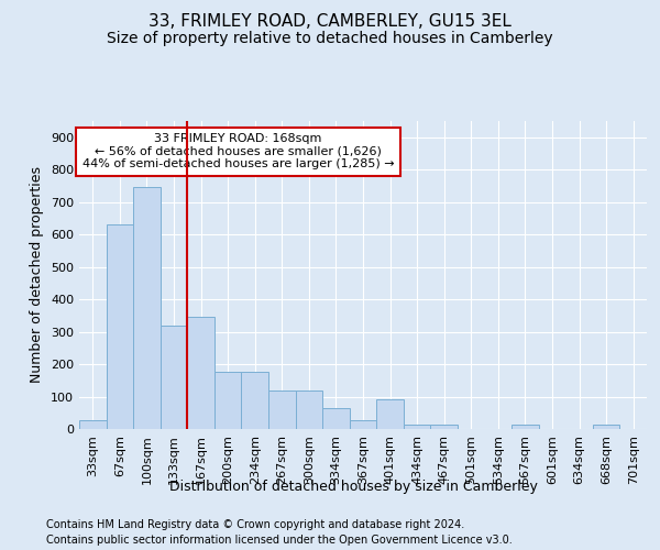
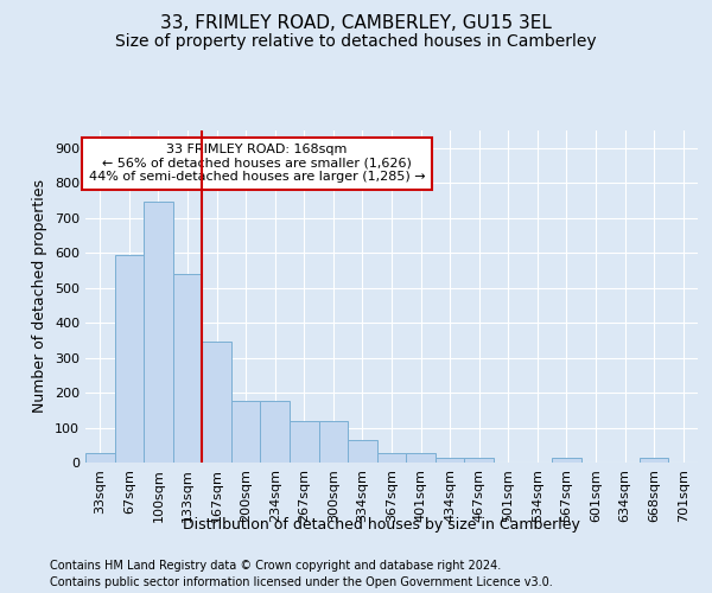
67sqm: 630 -> 595
133sqm: 320 -> 540
401sqm: 90 -> 27
